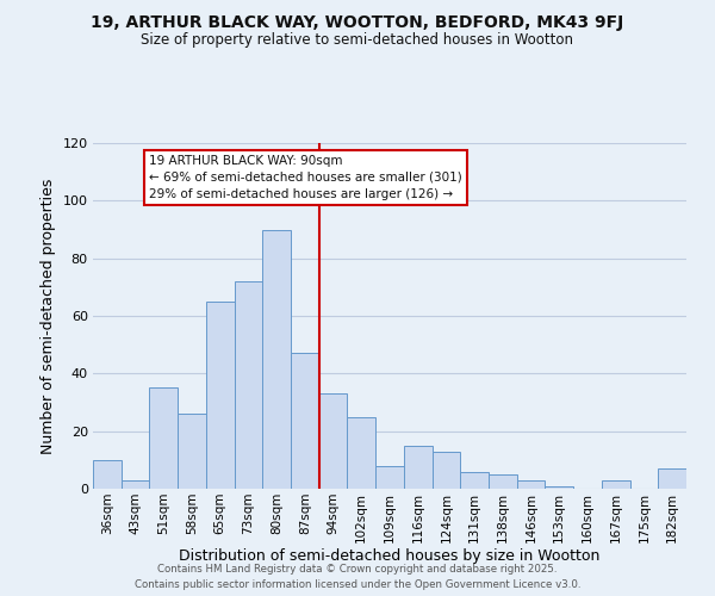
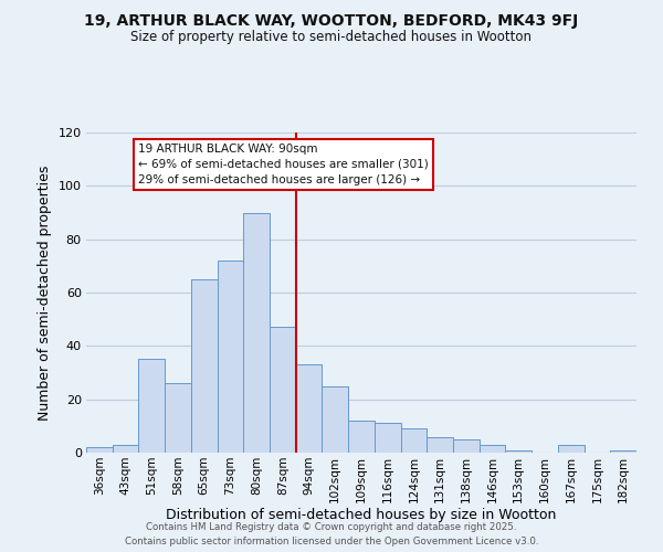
36sqm: 10 -> 2
109sqm: 8 -> 12
116sqm: 15 -> 11
124sqm: 13 -> 9
182sqm: 7 -> 1
